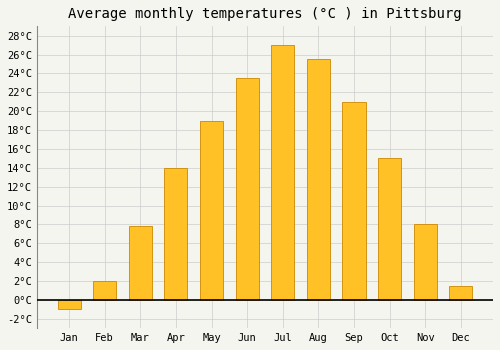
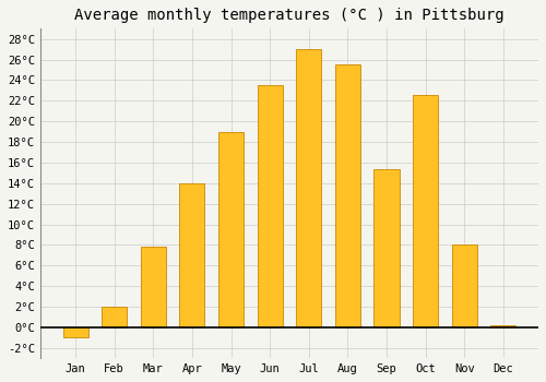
Sep: 21.0°C -> 15.4°C
Oct: 15.0°C -> 22.6°C
Dec: 1.5°C -> 0.2°C
